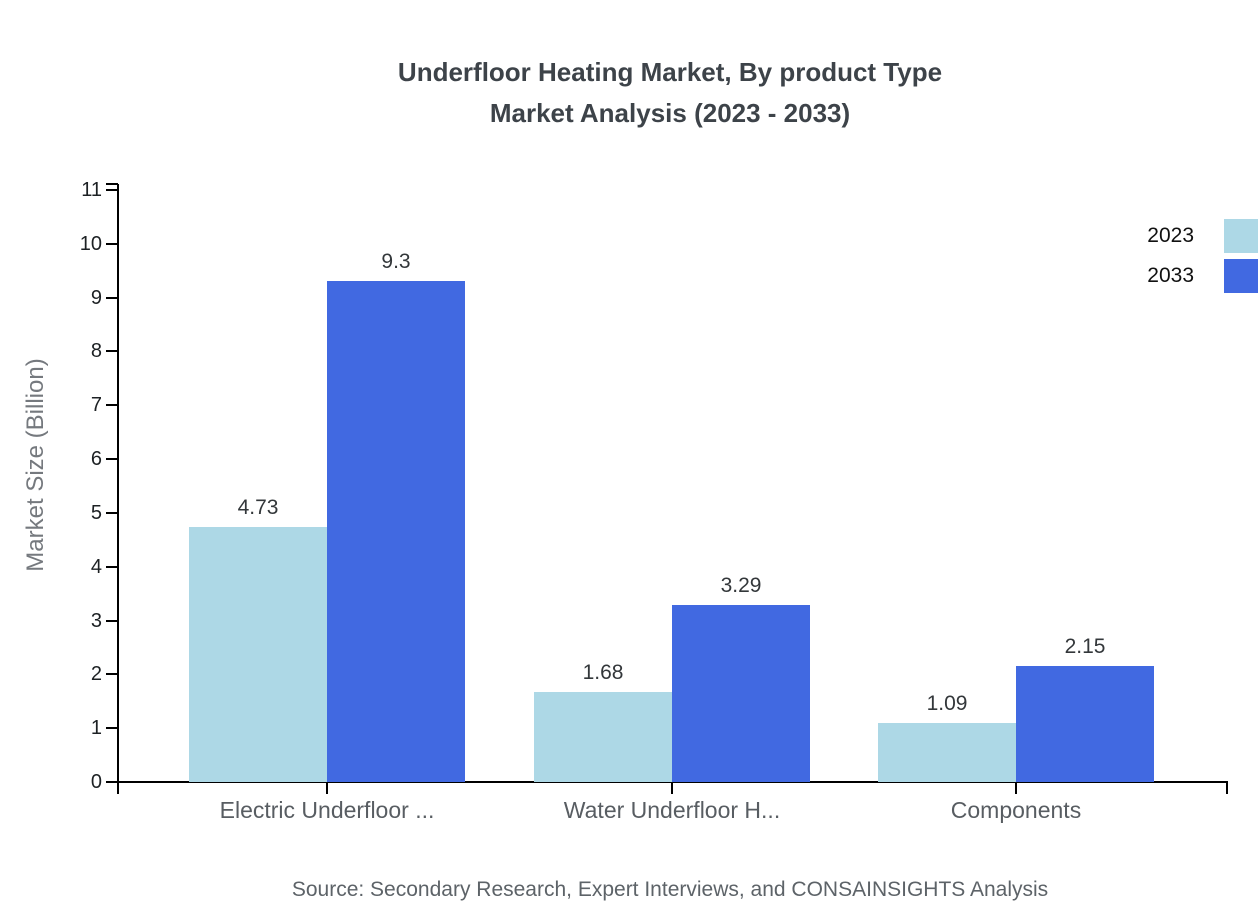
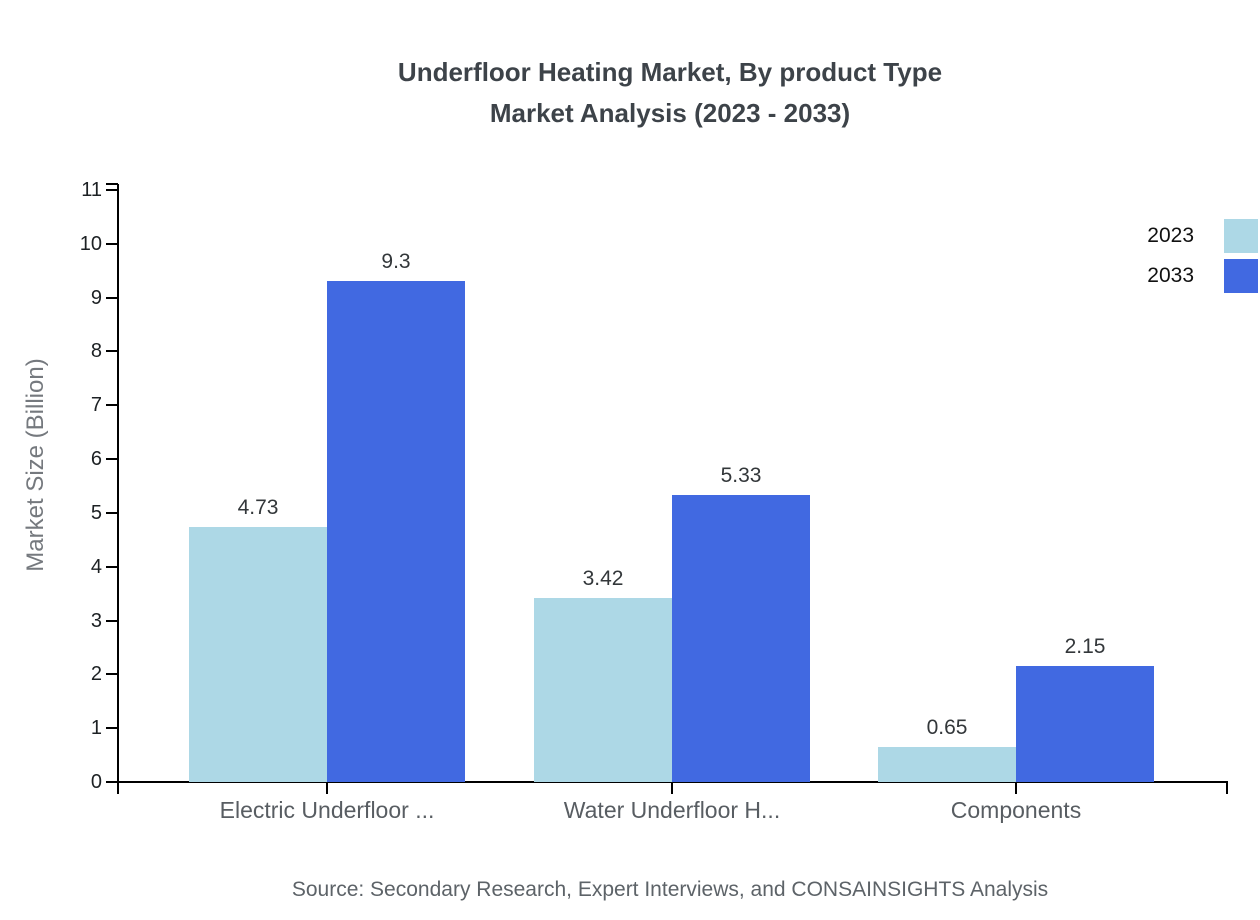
2023/Water Underfloor H...: 1.68 -> 3.42
2033/Water Underfloor H...: 3.29 -> 5.33
2023/Components: 1.09 -> 0.65
